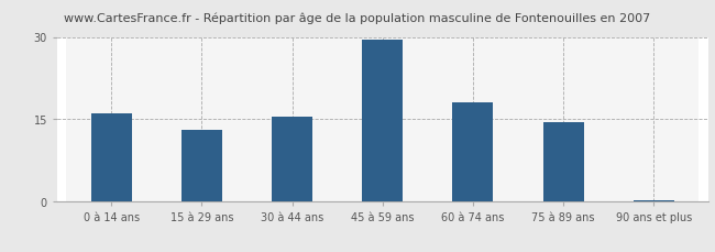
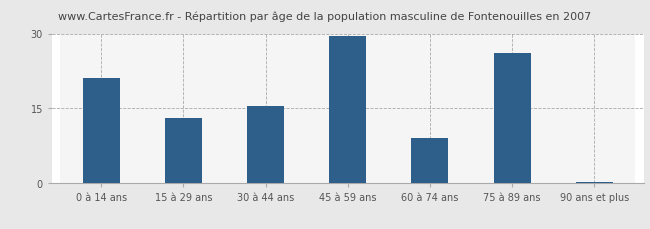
0 à 14 ans: 16.0 -> 21.0
60 à 74 ans: 18.0 -> 9.0
75 à 89 ans: 14.5 -> 26.0
